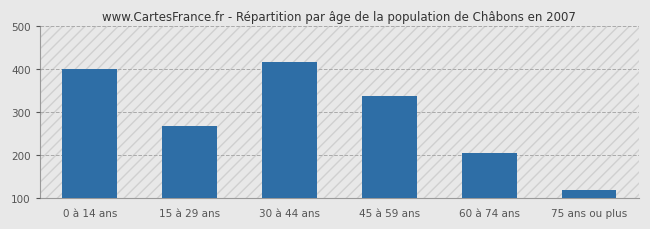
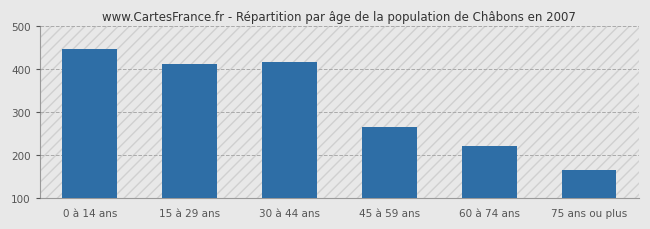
0 à 14 ans: 400 -> 445
15 à 29 ans: 268 -> 410
45 à 59 ans: 336 -> 265
60 à 74 ans: 205 -> 220
75 ans ou plus: 120 -> 165
